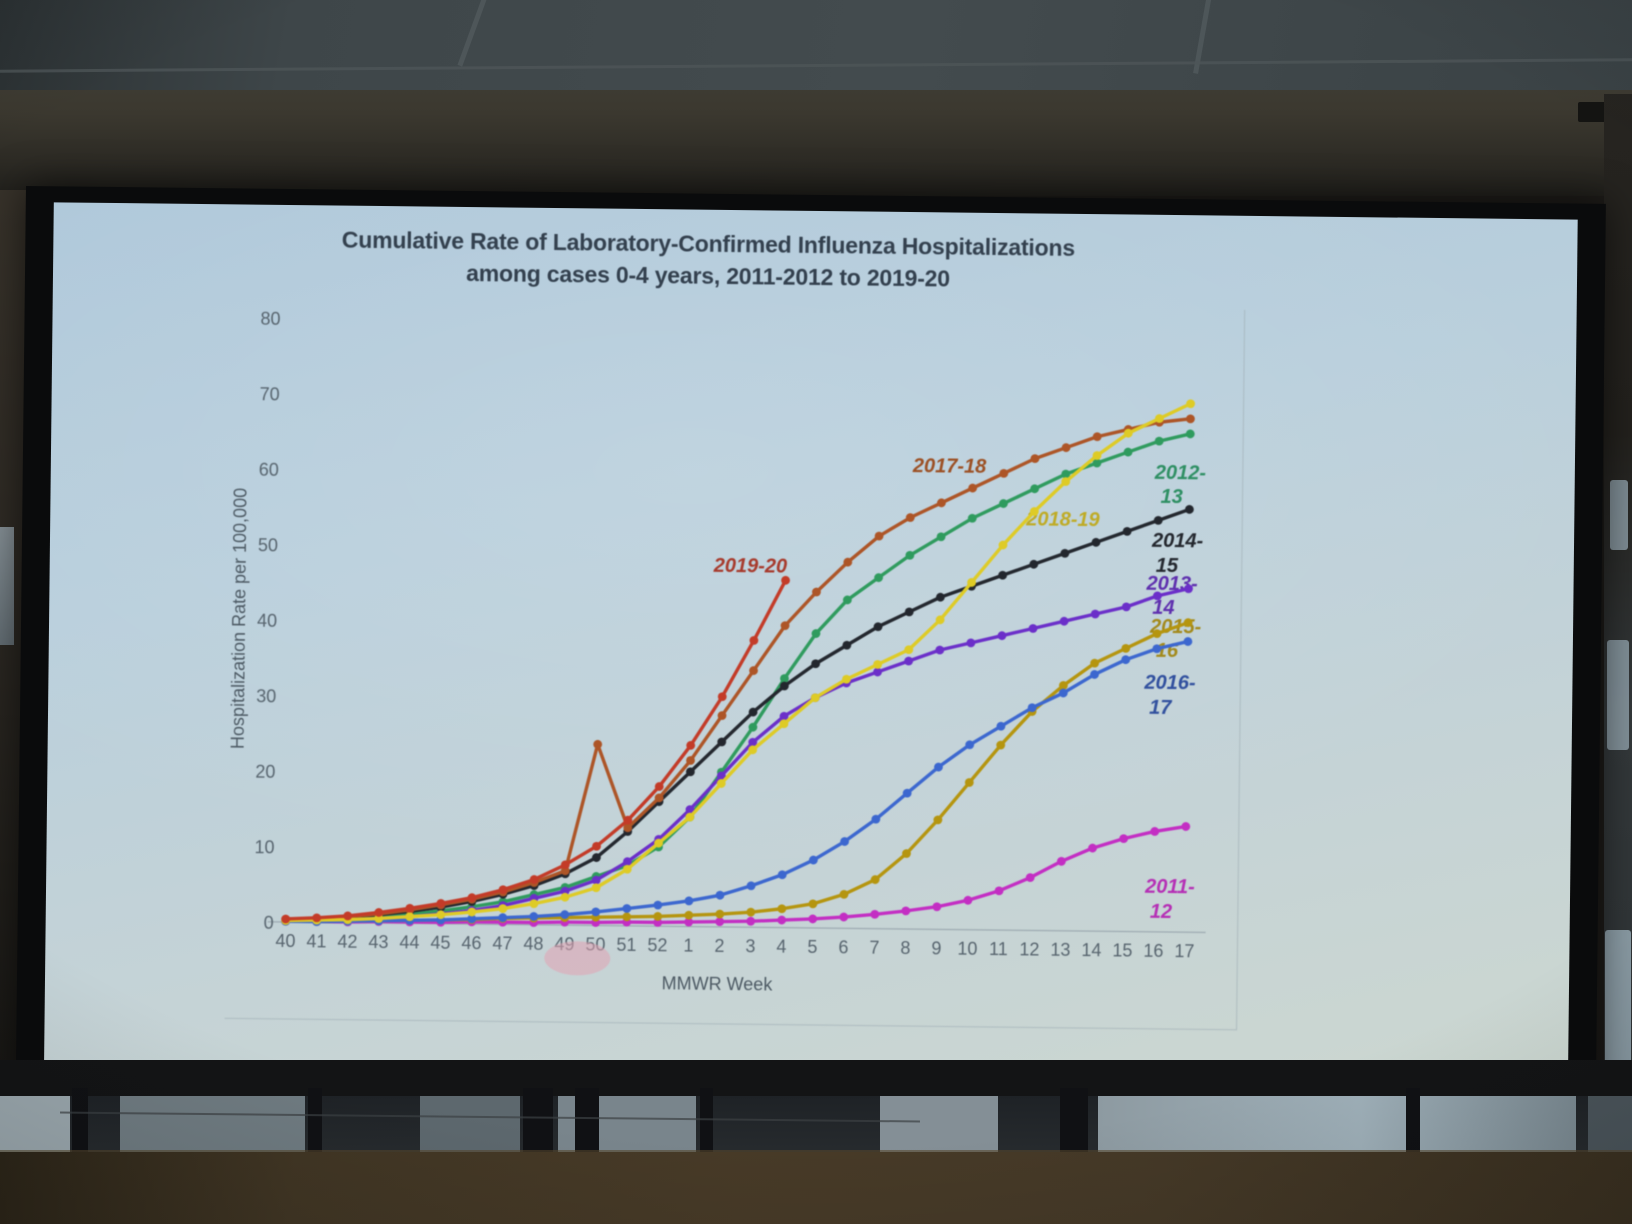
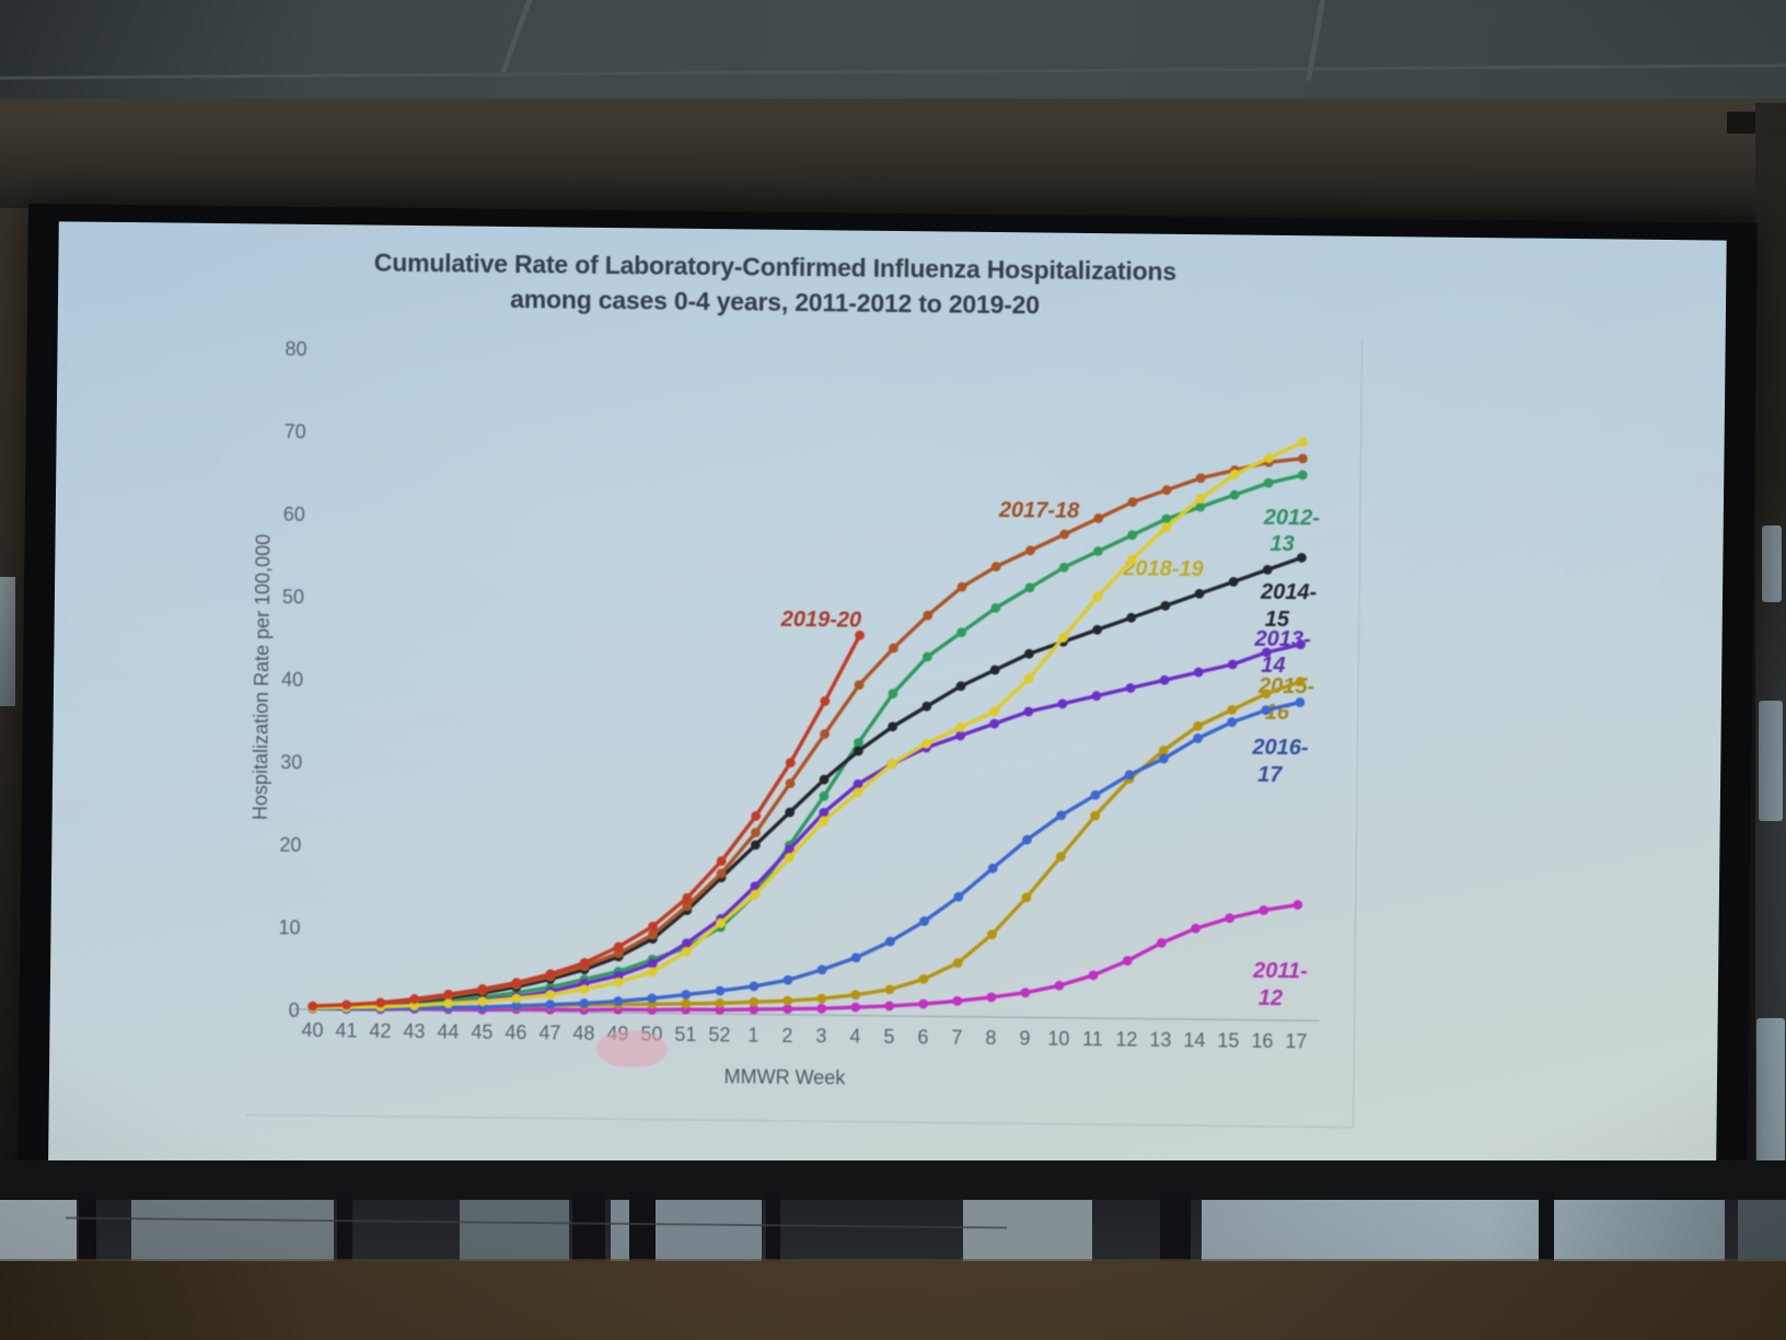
2017-18/50: 24 -> 10
